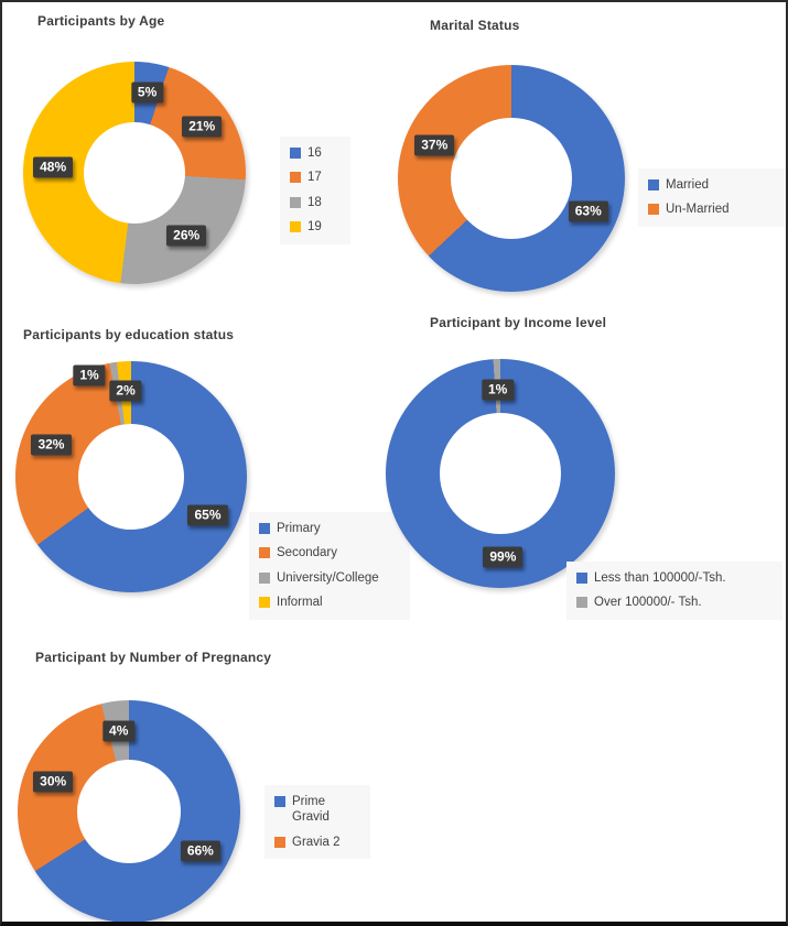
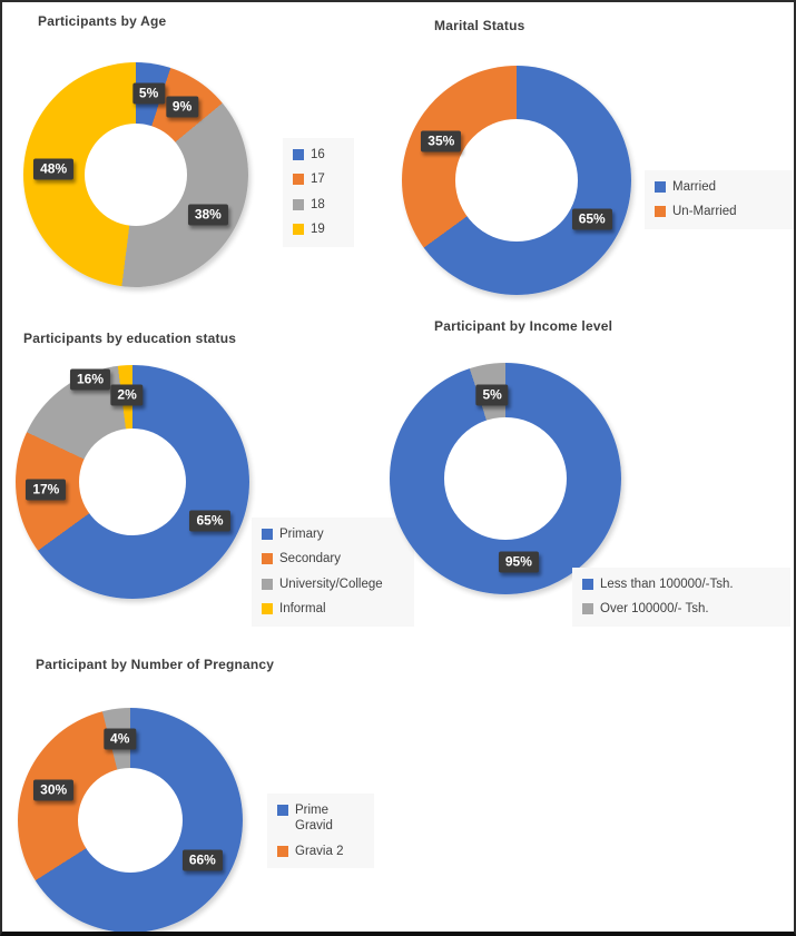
Participants by Age/17: 21% -> 9%
Participants by Age/18: 26% -> 38%
Marital Status/Married: 63% -> 65%
Marital Status/Un-Married: 37% -> 35%
Participants by education status/Secondary: 32% -> 17%
Participants by education status/University/College: 1% -> 16%
Participant by Income level/Less than 100000/-Tsh.: 99% -> 95%
Participant by Income level/Over 100000/- Tsh.: 1% -> 5%
